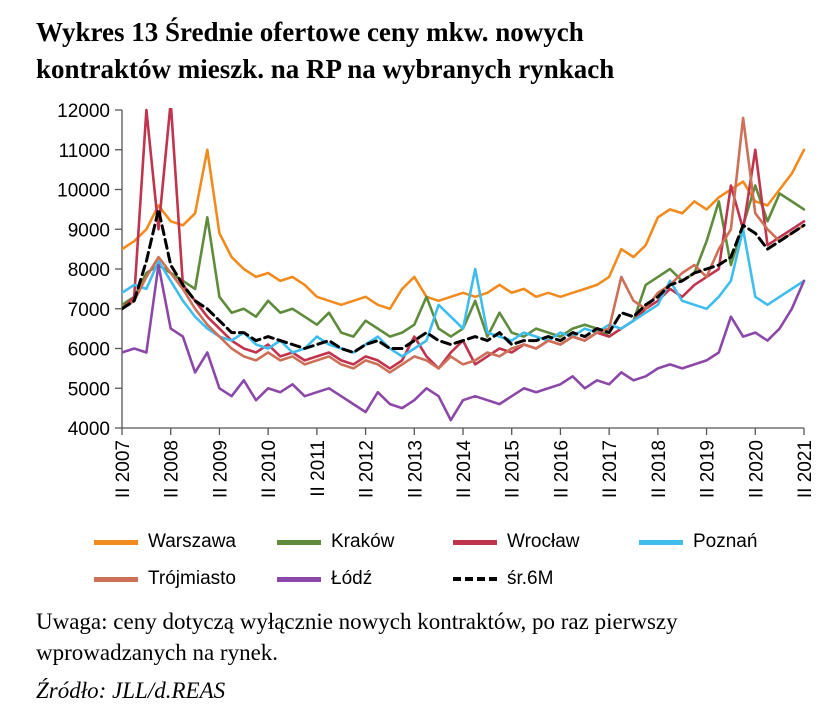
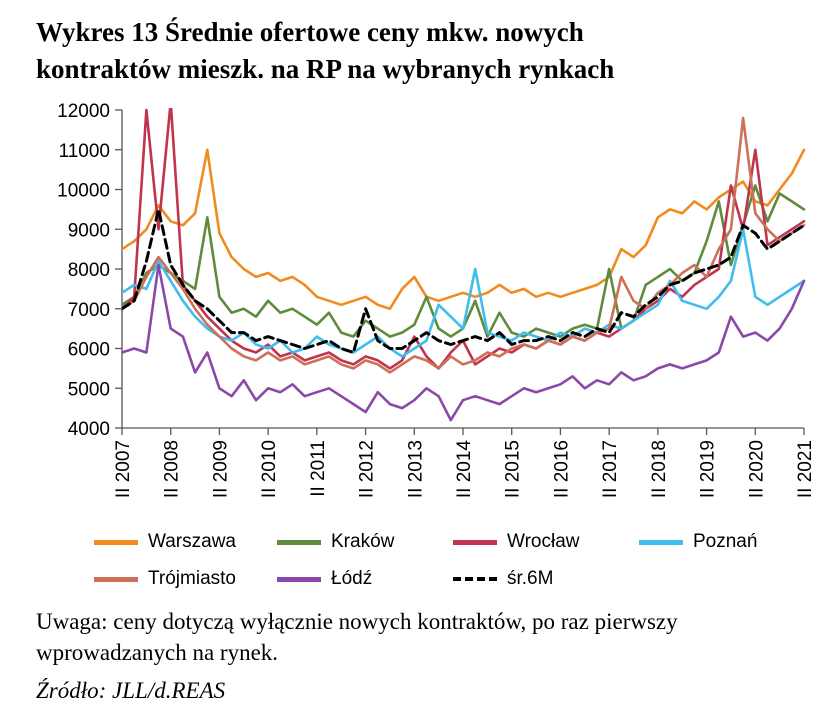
śr.6M/II 2012: 6100 -> 7000
Kraków/II 2017: 6300 -> 8000
